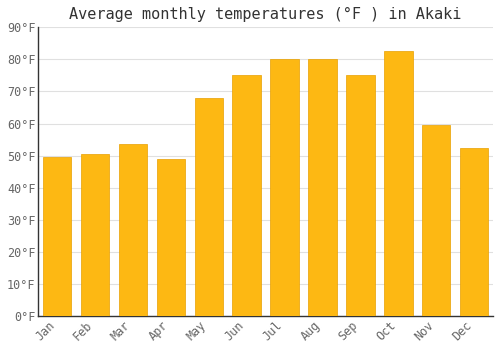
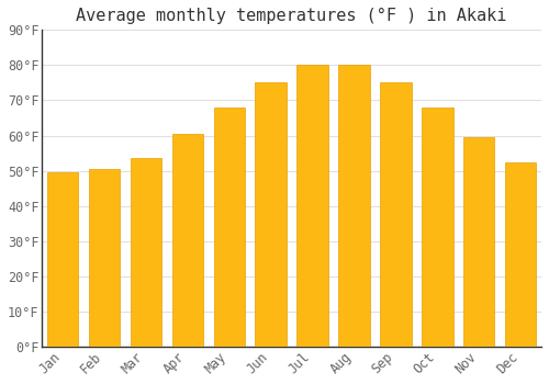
Apr: 49.0°F -> 60.5°F
Oct: 82.5°F -> 68.0°F
